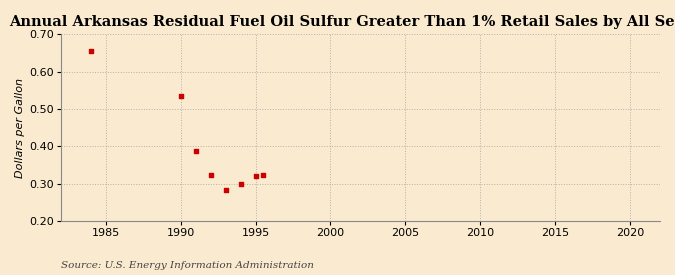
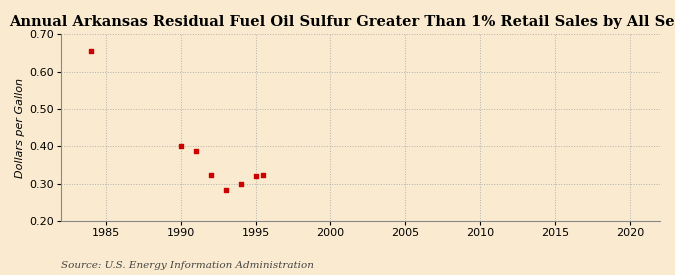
1990: 0.535 -> 0.400
